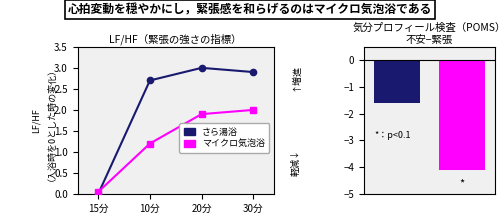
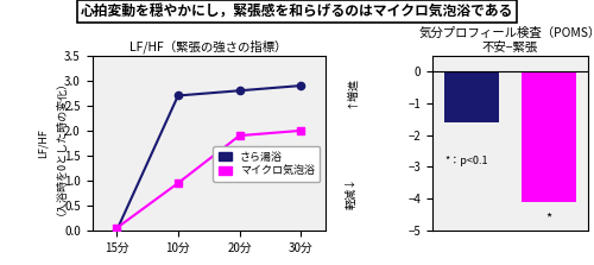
LF/HF（緊張の強さの指標）/マイクロ気泡浴/10分: 1.20 -> 0.95
LF/HF（緊張の強さの指標）/さら湯浴/20分: 3.0 -> 2.8
